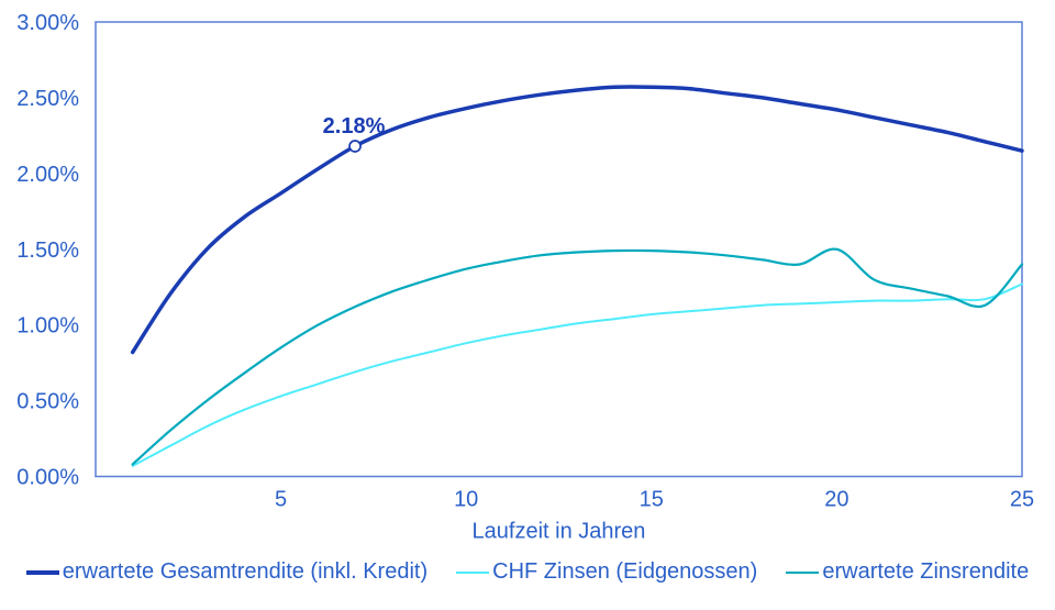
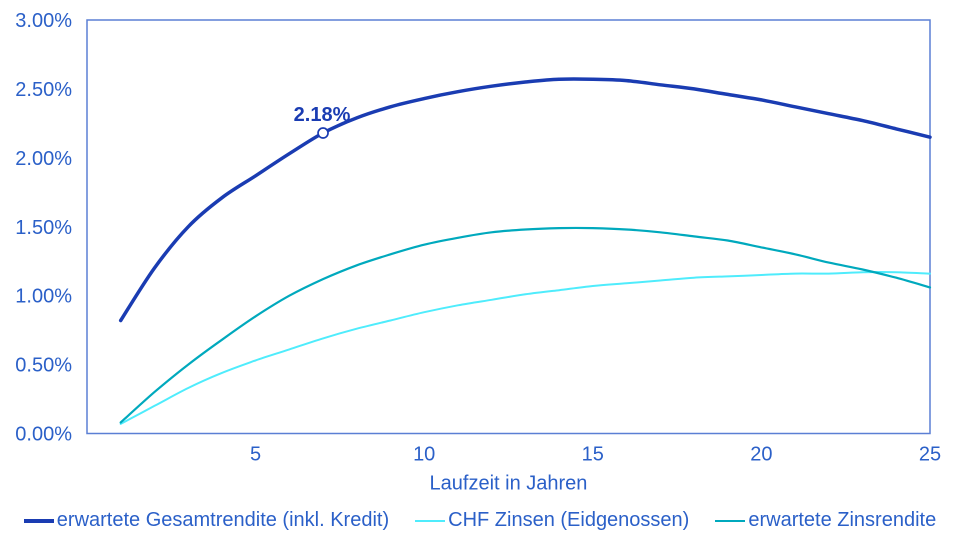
erwartete Zinsrendite/20: 1.50% -> 1.35%
CHF Zinsen (Eidgenossen)/25: 1.27% -> 1.16%
erwartete Zinsrendite/25: 1.40% -> 1.06%
